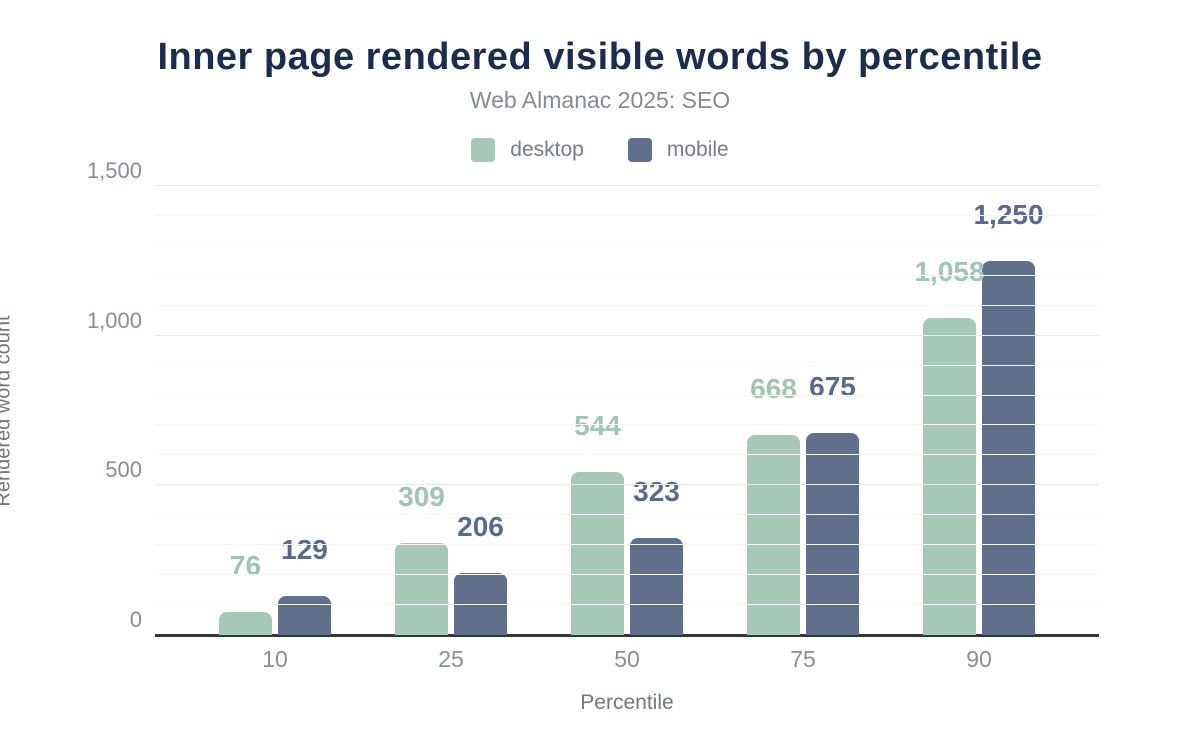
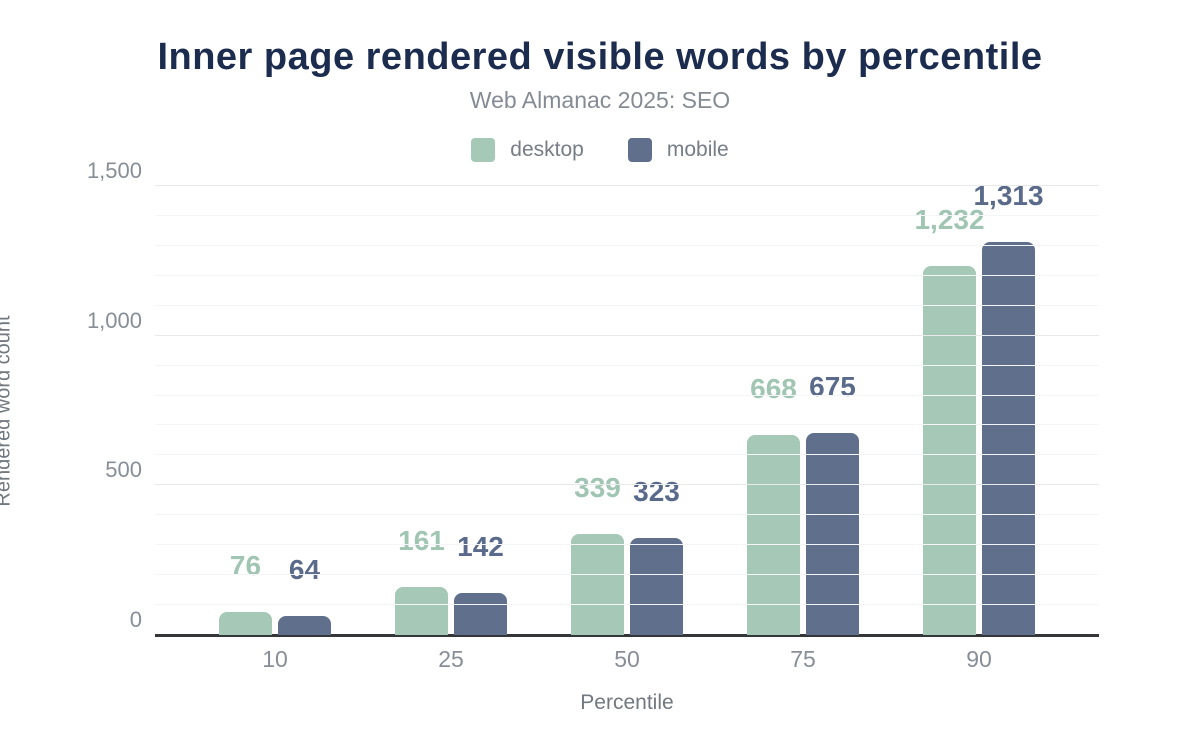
mobile/10: 129 -> 64
desktop/25: 309 -> 161
mobile/25: 206 -> 142
desktop/50: 544 -> 339
desktop/90: 1,058 -> 1,232
mobile/90: 1,250 -> 1,313
